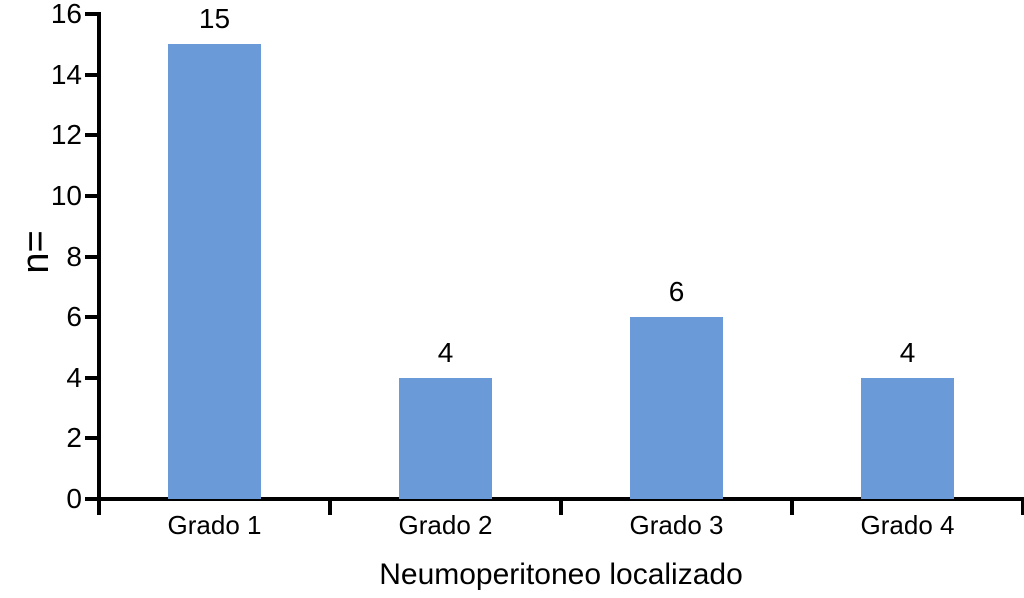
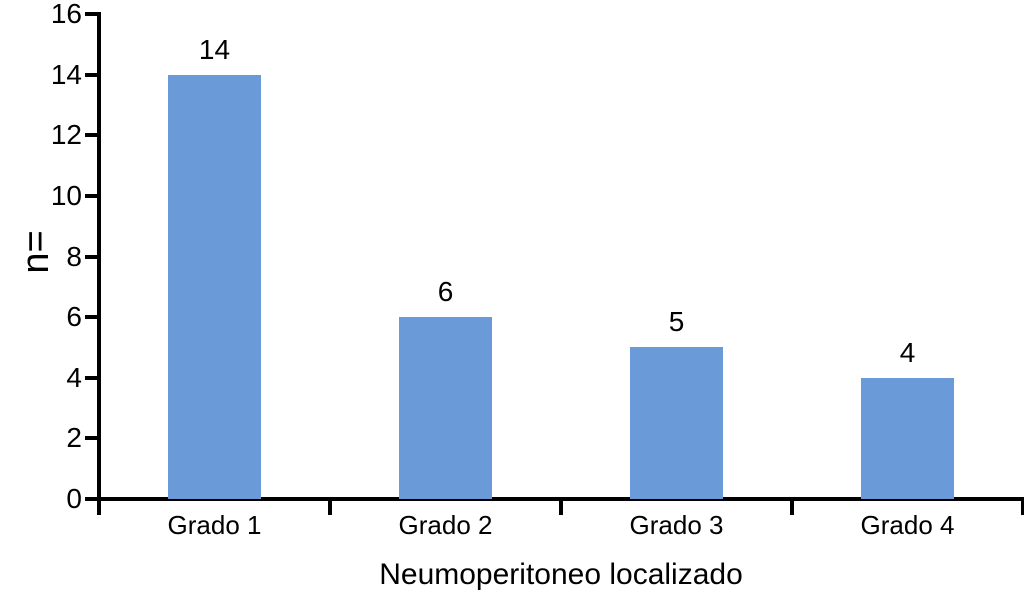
Grado 1: 15 -> 14
Grado 2: 4 -> 6
Grado 3: 6 -> 5
